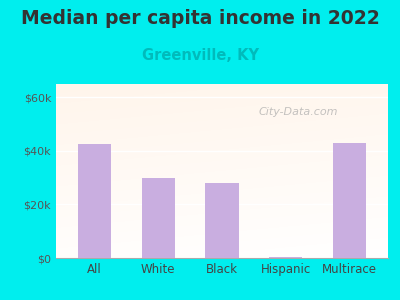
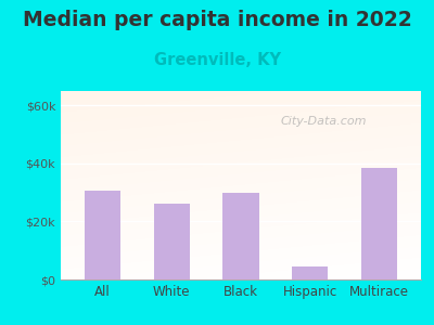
All: $42.5k -> $30.5k
White: $30.0k -> $26.0k
Black: $28.0k -> $30.0k
Hispanic: $0.4k -> $4.5k
Multirace: $43.0k -> $38.5k
